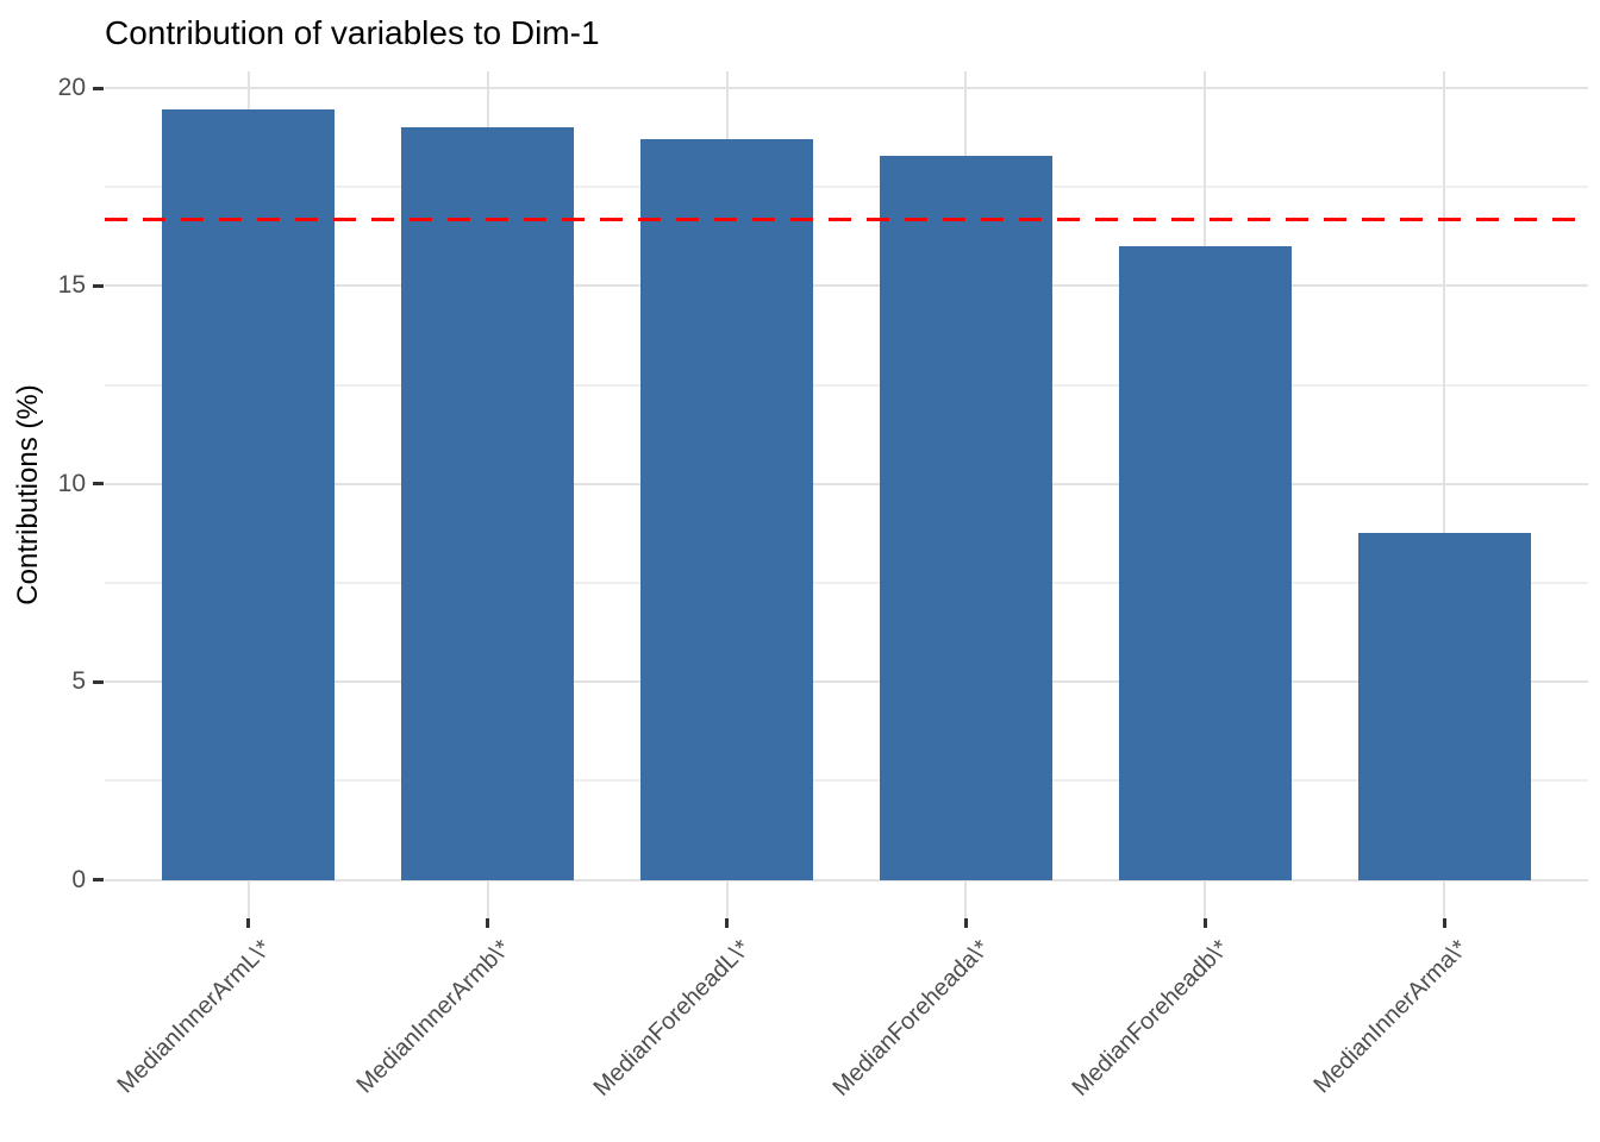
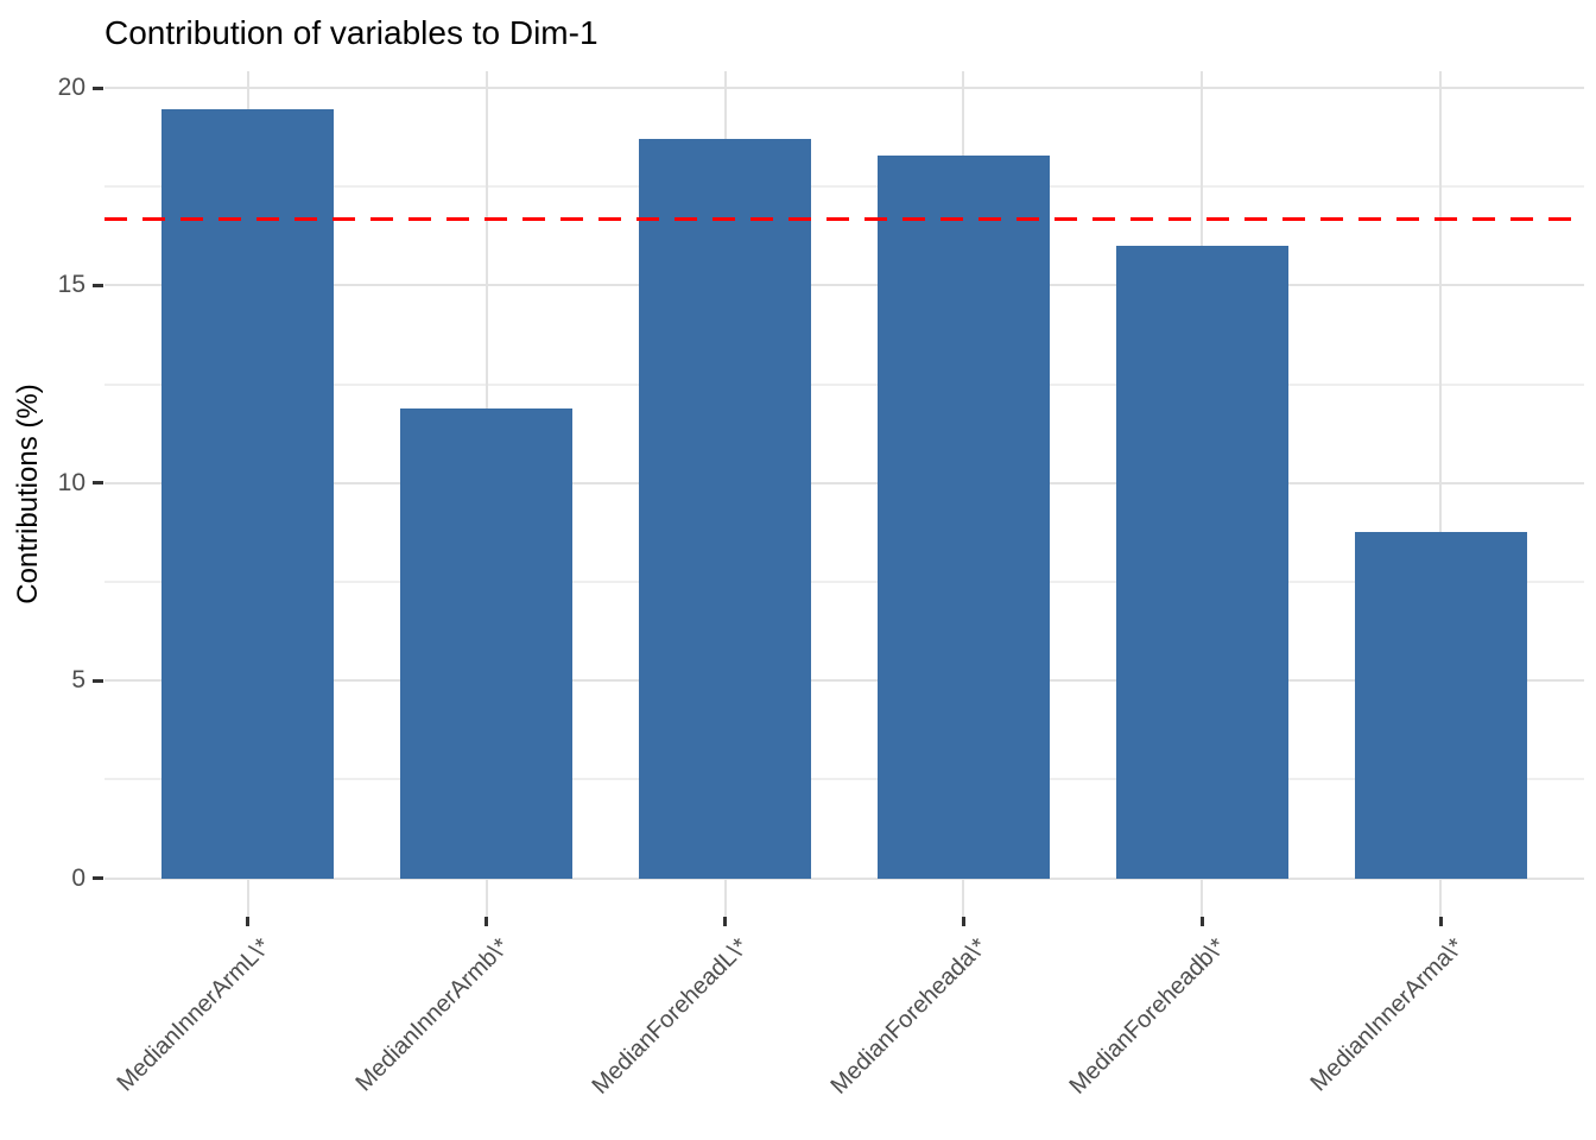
MedianInnerArmb\*: 19.0 -> 11.9
